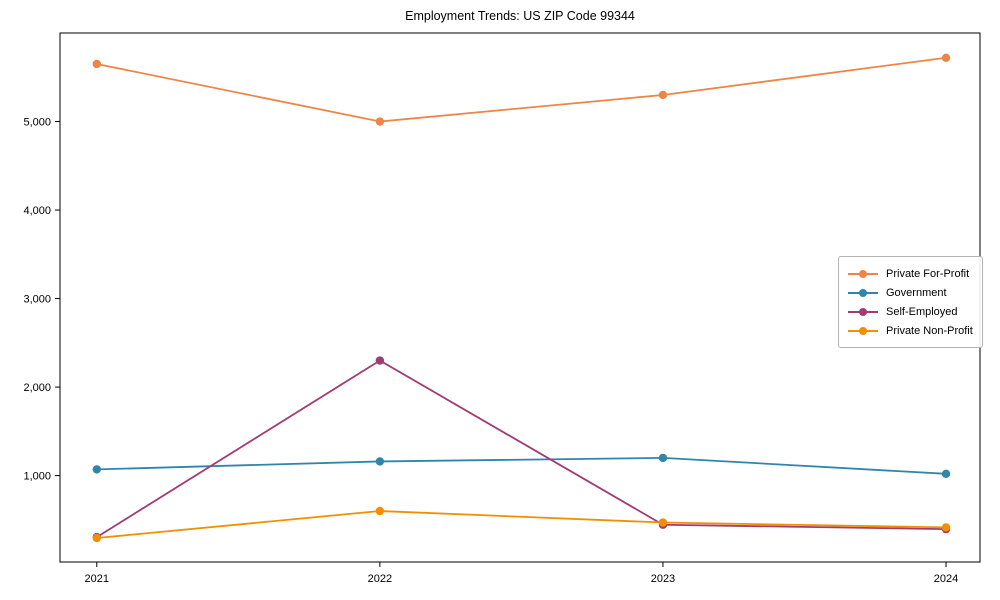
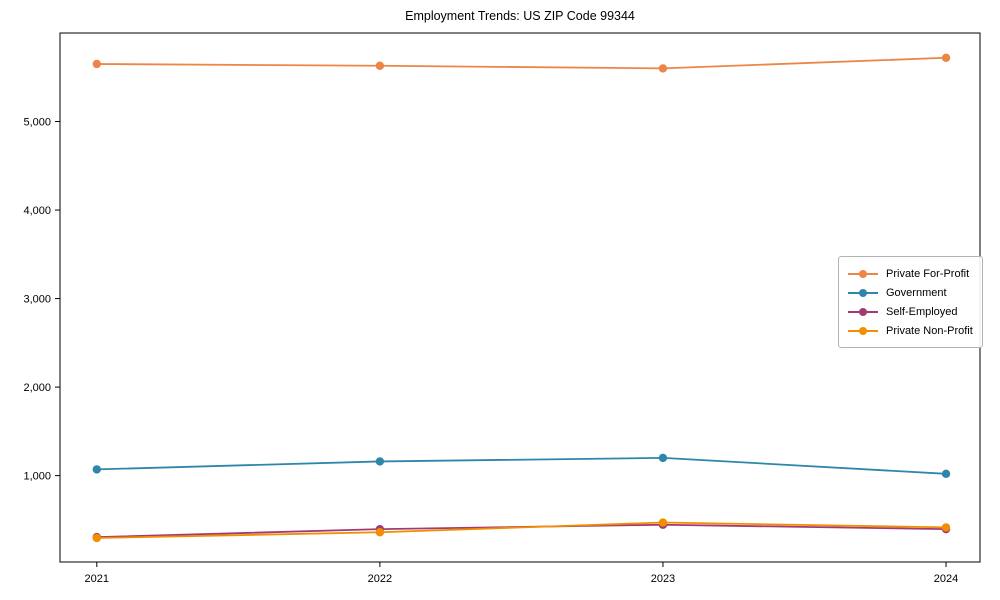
Private For-Profit/2022: 5000 -> 5600
Self-Employed/2022: 2300 -> 400
Private Non-Profit/2022: 600 -> 400
Private For-Profit/2023: 5300 -> 5600
